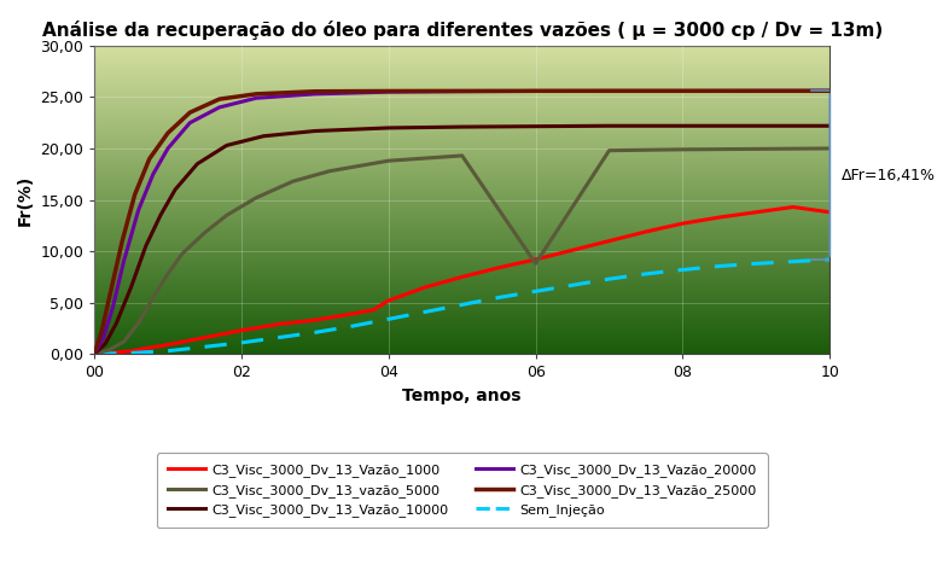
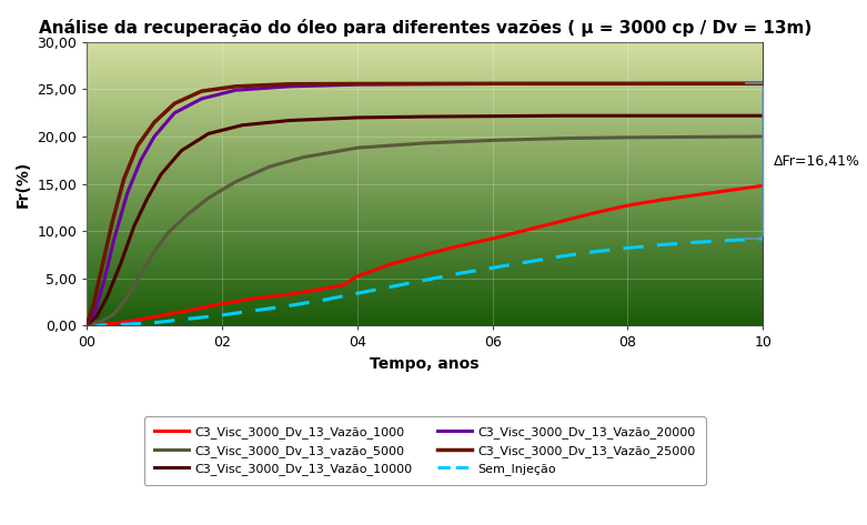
C3_Visc_3000_Dv_13_vazão_5000/06: 8,8 -> 19,6
C3_Visc_3000_Dv_13_Vazão_1000/10: 13,8 -> 14,8
